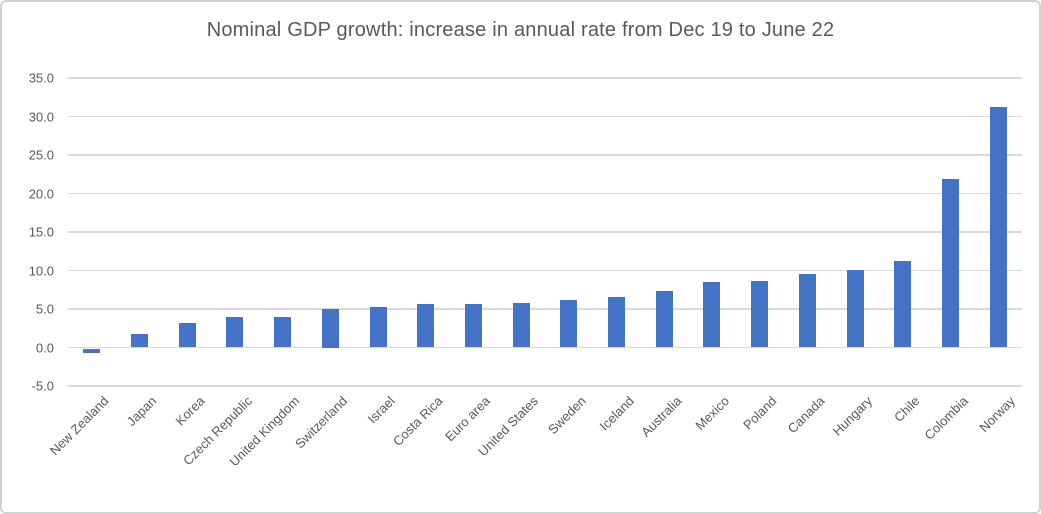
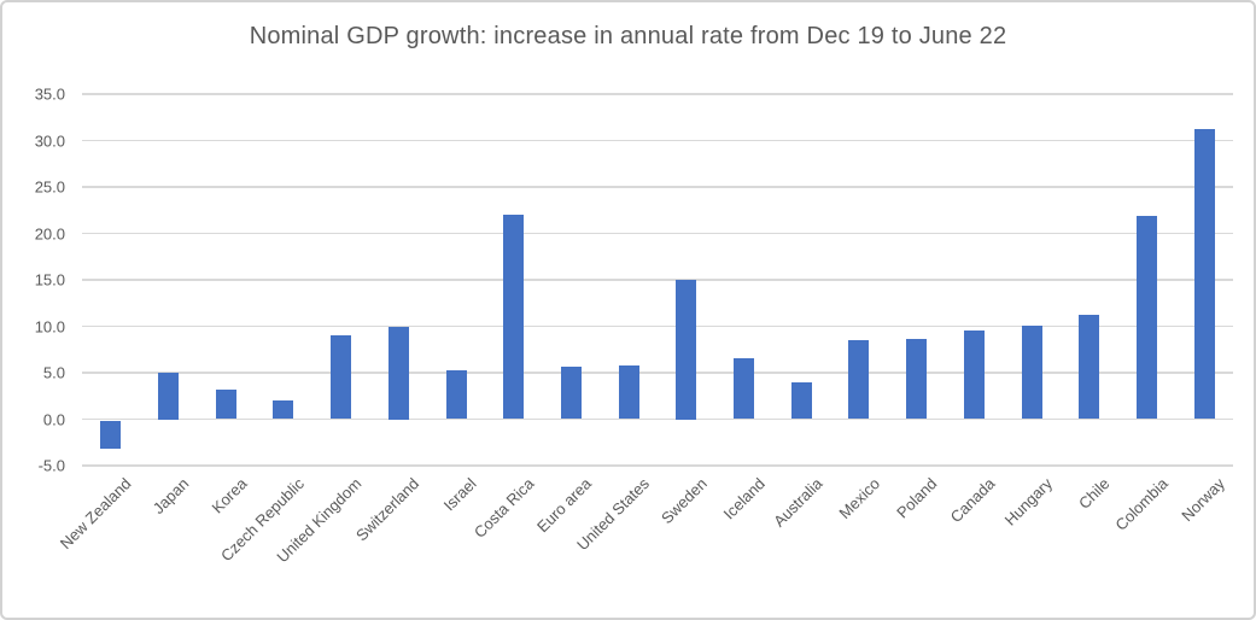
New Zealand: -1 -> -3
Japan: 2 -> 5
Czech Republic: 4 -> 2
United Kingdom: 4 -> 9
Switzerland: 5 -> 10
Costa Rica: 6 -> 22
Sweden: 6 -> 15
Australia: 7 -> 4
